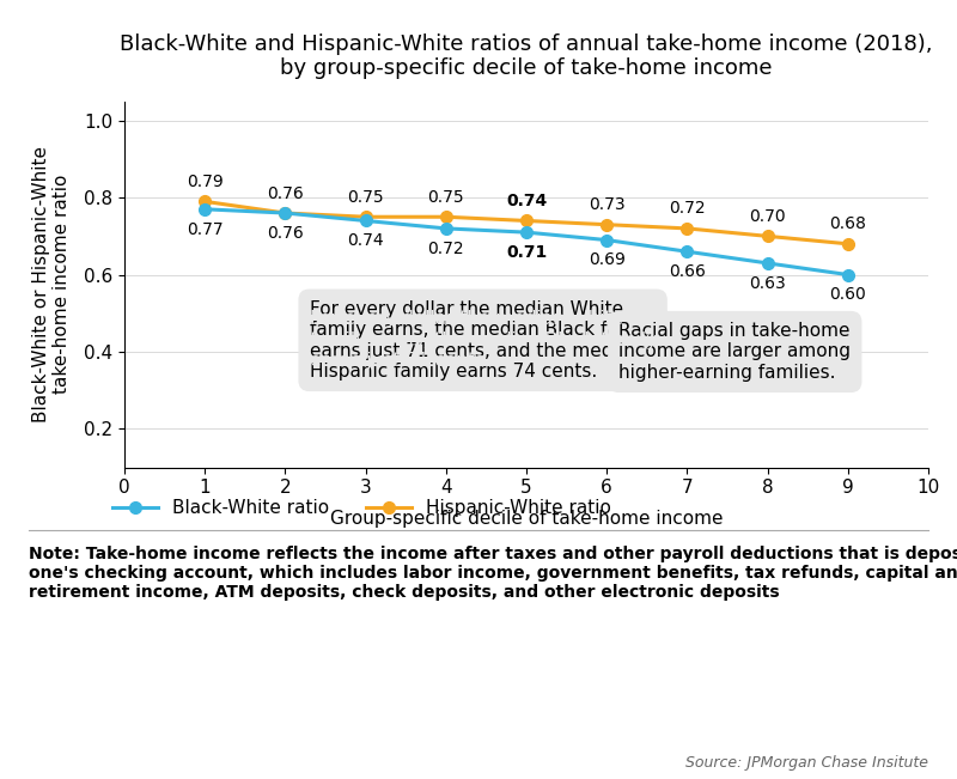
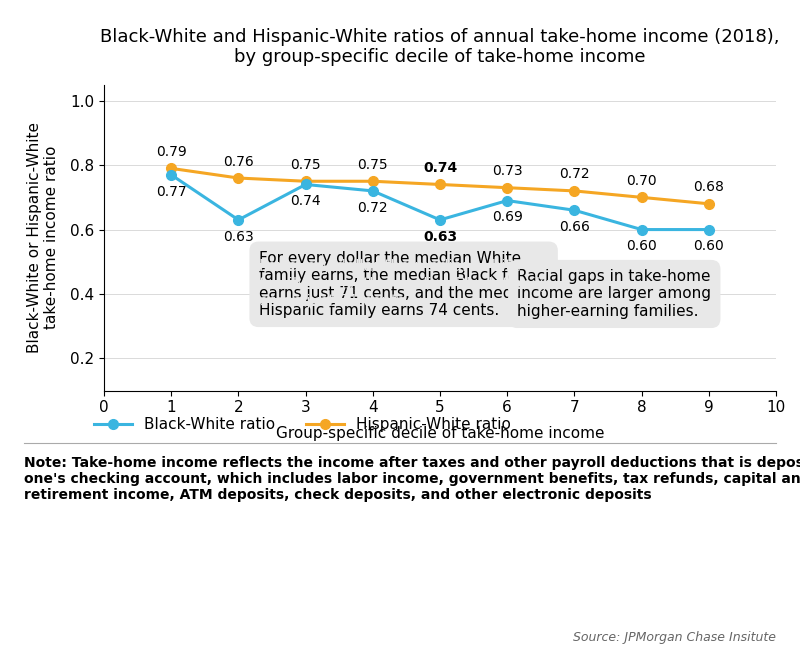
Black-White ratio/2: 0.76 -> 0.63
Black-White ratio/5: 0.71 -> 0.63
Black-White ratio/8: 0.63 -> 0.60
